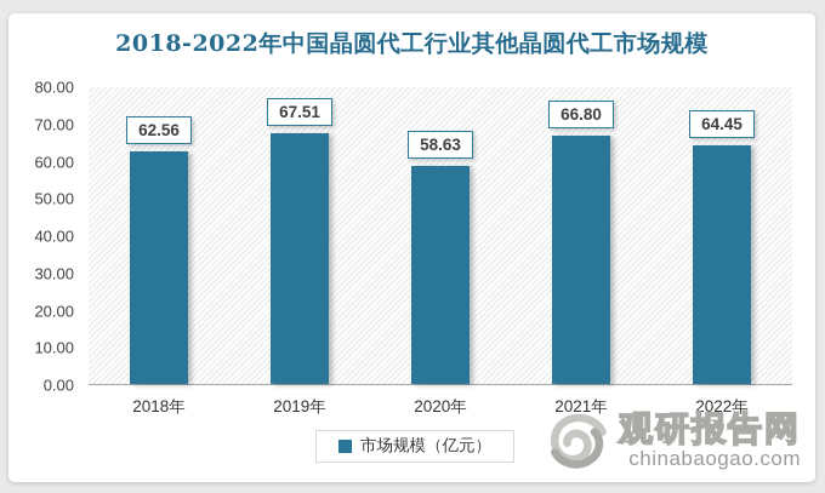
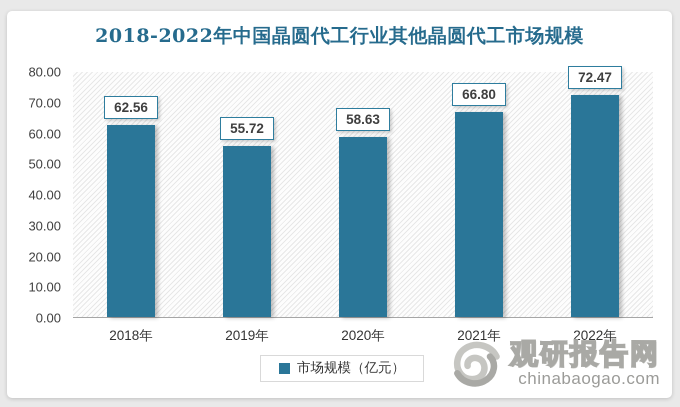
2019年: 67.51 -> 55.72
2022年: 64.45 -> 72.47
